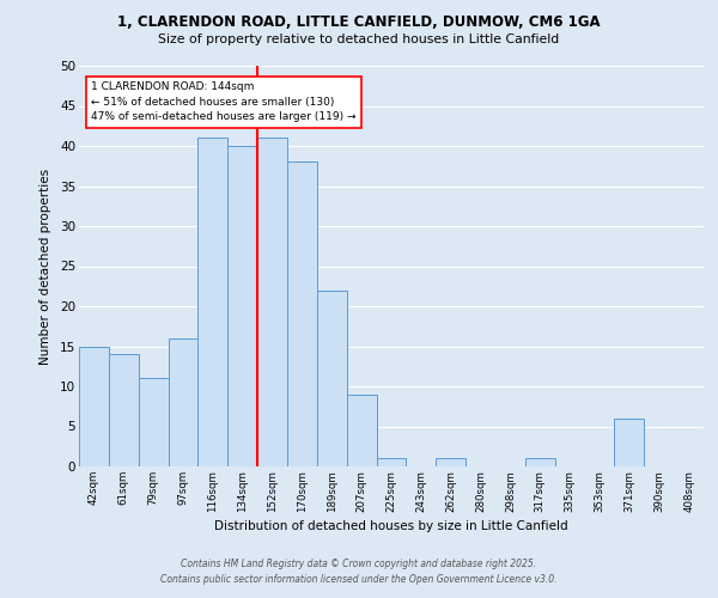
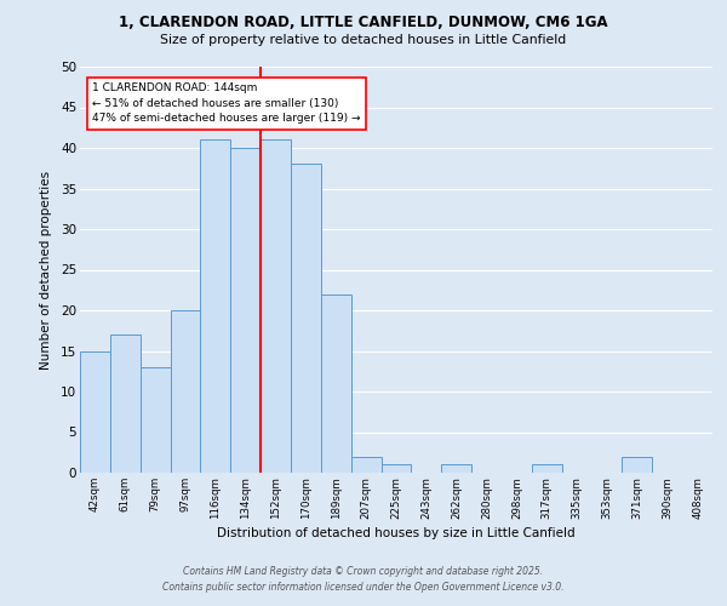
61sqm: 14 -> 17
79sqm: 11 -> 13
97sqm: 16 -> 20
207sqm: 9 -> 2
371sqm: 6 -> 2
